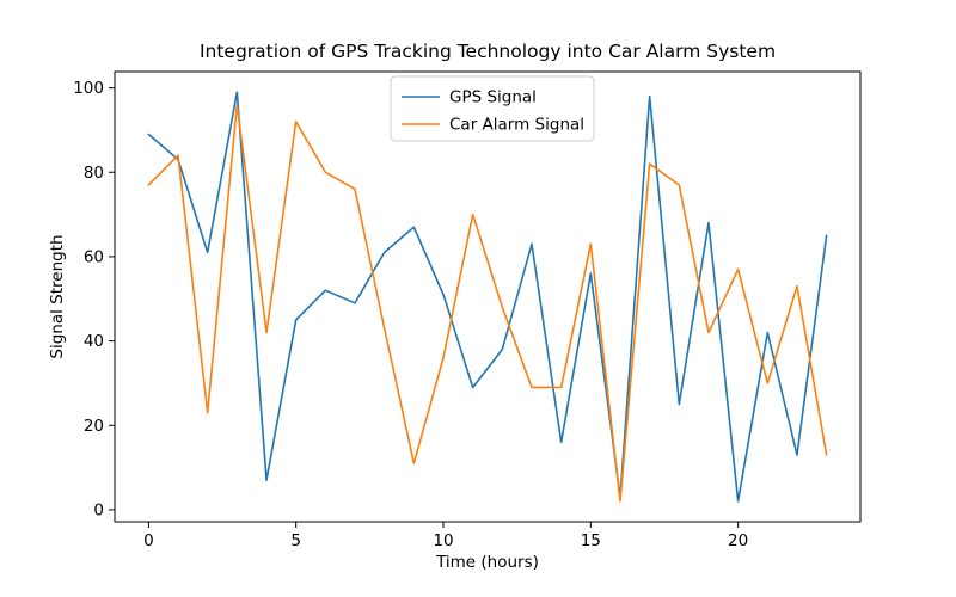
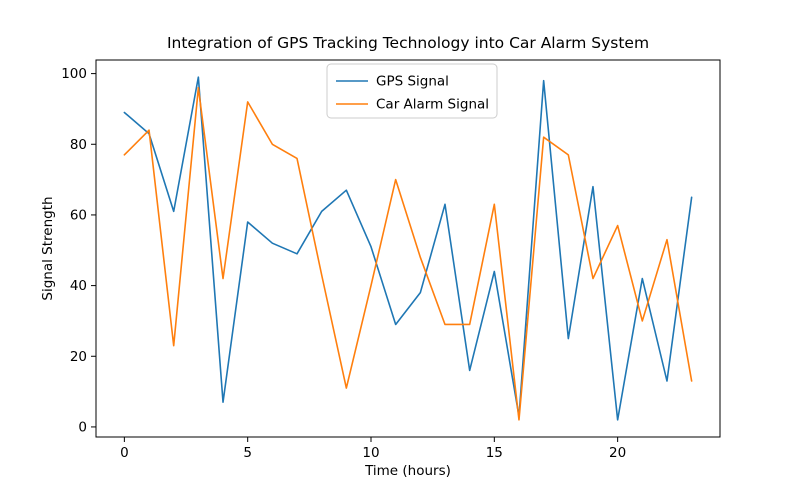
GPS Signal/5: 45 -> 58
Car Alarm Signal/10: 36 -> 40
GPS Signal/15: 56 -> 44
